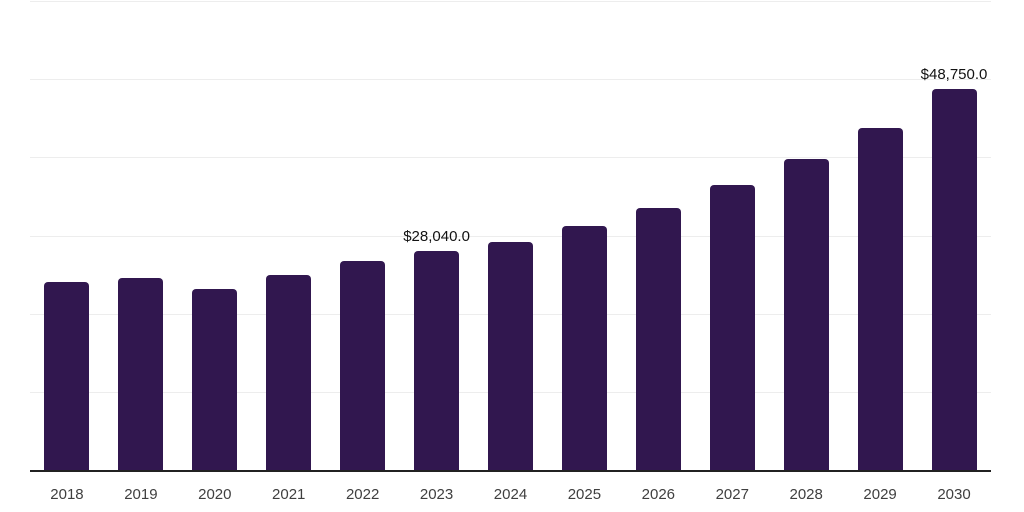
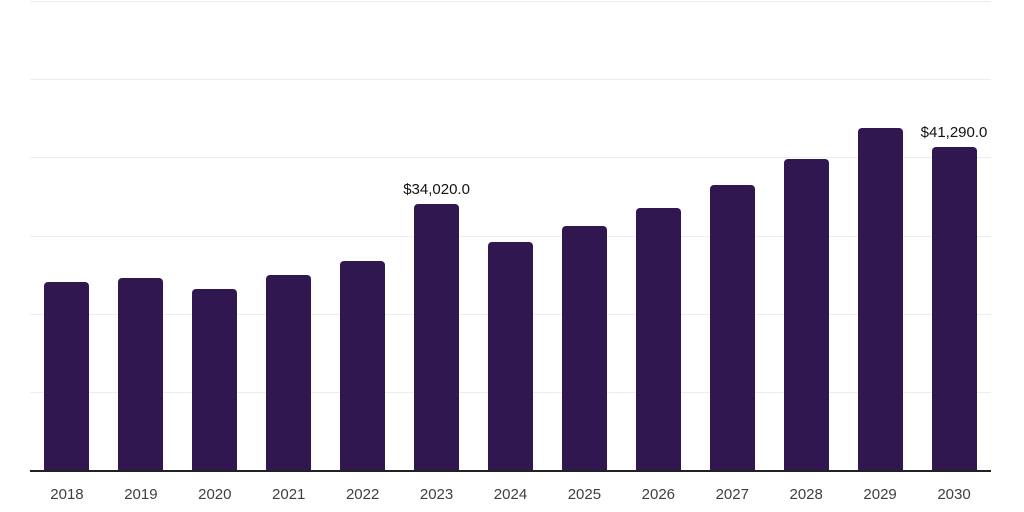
2023: $28,040.0 -> $34,020.0
2030: $48,750.0 -> $41,290.0
